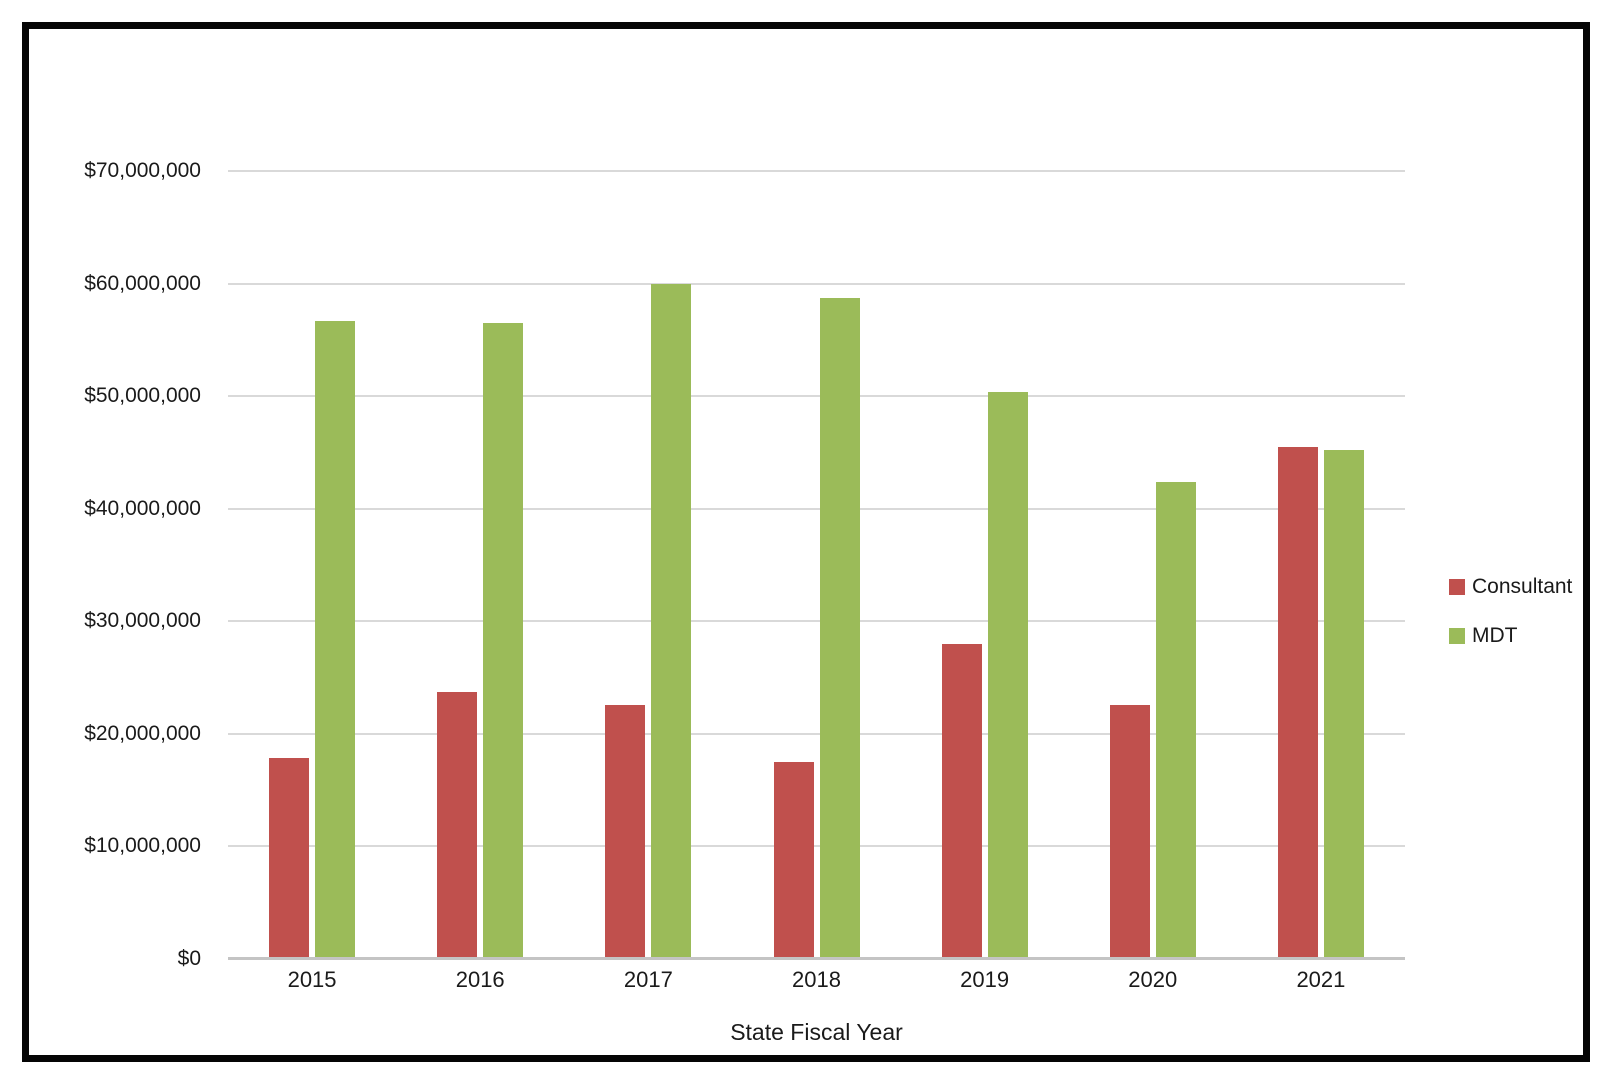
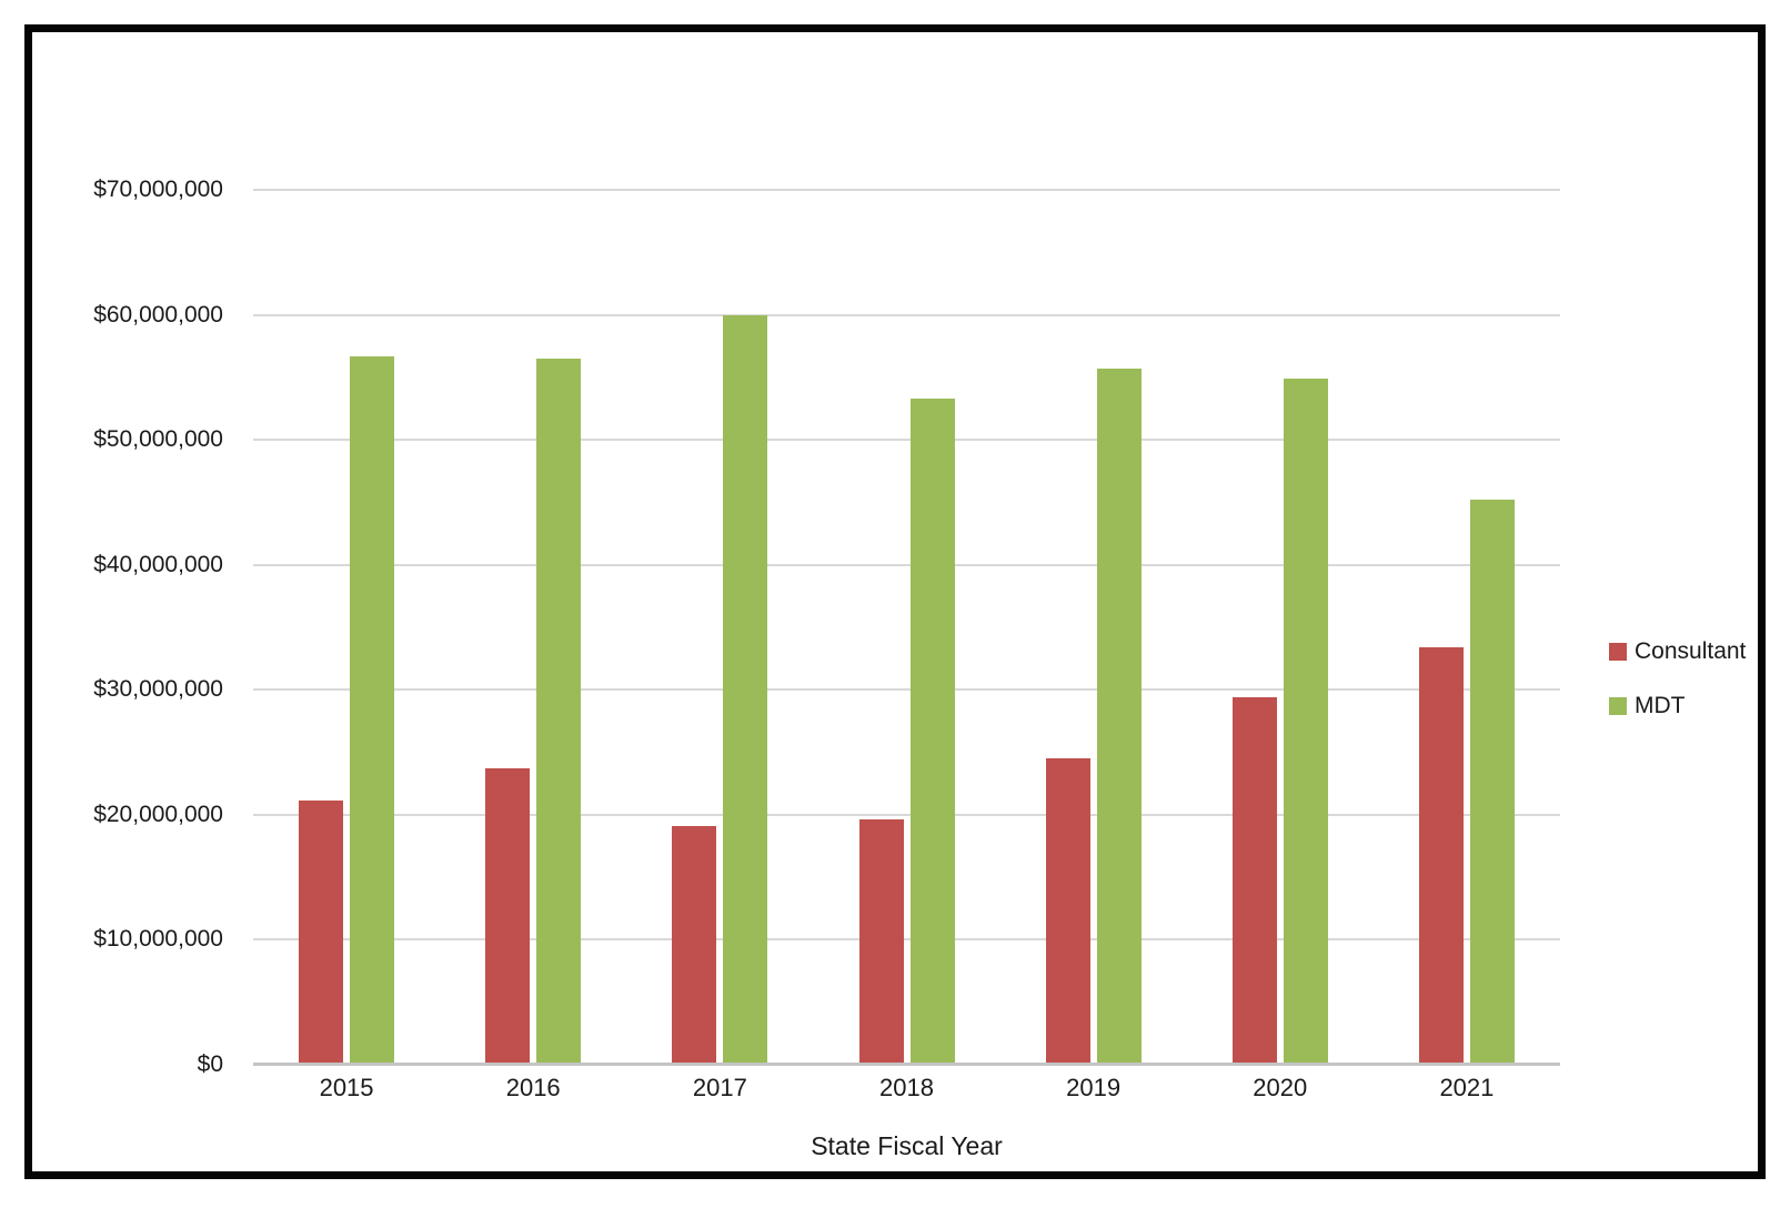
Consultant/2015: $17900000 -> $21100000
Consultant/2017: $22600000 -> $19100000
Consultant/2018: $17500000 -> $19600000
MDT/2018: $58700000 -> $53300000
Consultant/2019: $28000000 -> $24500000
MDT/2019: $50400000 -> $55700000
Consultant/2020: $22600000 -> $29400000
MDT/2020: $42400000 -> $54900000
Consultant/2021: $45500000 -> $33400000
